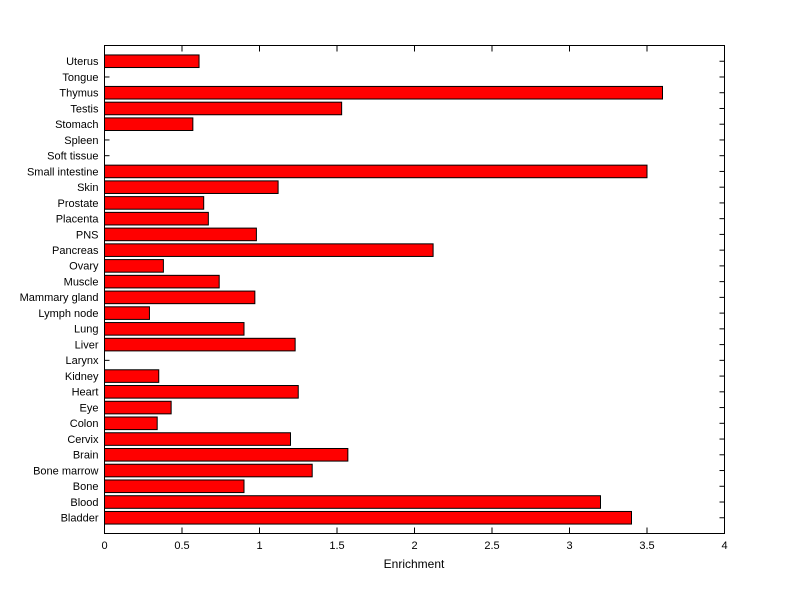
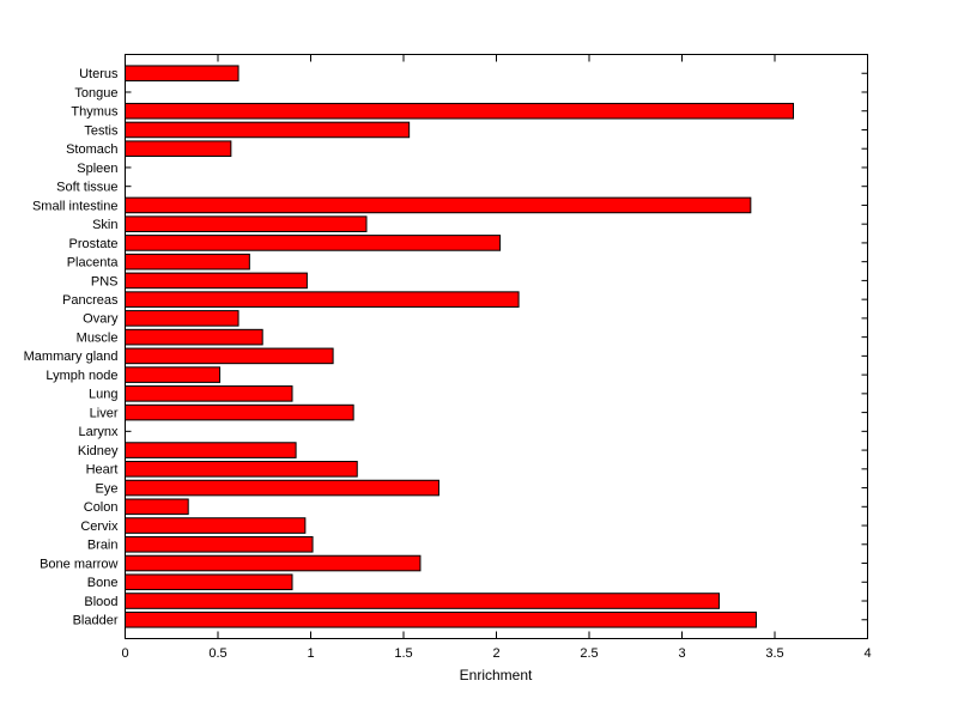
Small intestine: 3.50 -> 3.37
Skin: 1.12 -> 1.30
Prostate: 0.64 -> 2.02
Ovary: 0.38 -> 0.61
Mammary gland: 0.97 -> 1.12
Lymph node: 0.29 -> 0.51
Kidney: 0.35 -> 0.92
Eye: 0.43 -> 1.69
Cervix: 1.20 -> 0.97
Brain: 1.57 -> 1.01
Bone marrow: 1.34 -> 1.59
